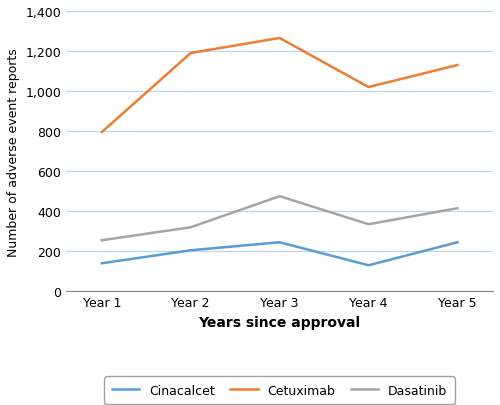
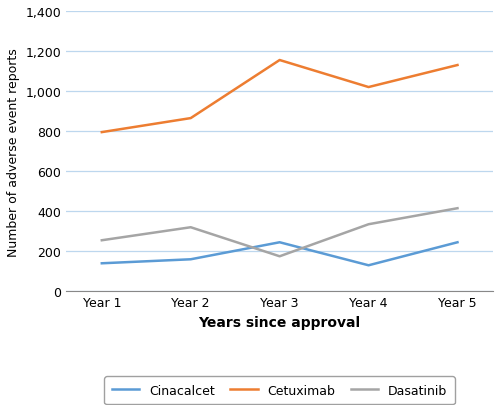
Cinacalcet/Year 2: 205 -> 160
Cetuximab/Year 2: 1,190 -> 865
Cetuximab/Year 3: 1,265 -> 1,155
Dasatinib/Year 3: 475 -> 175
